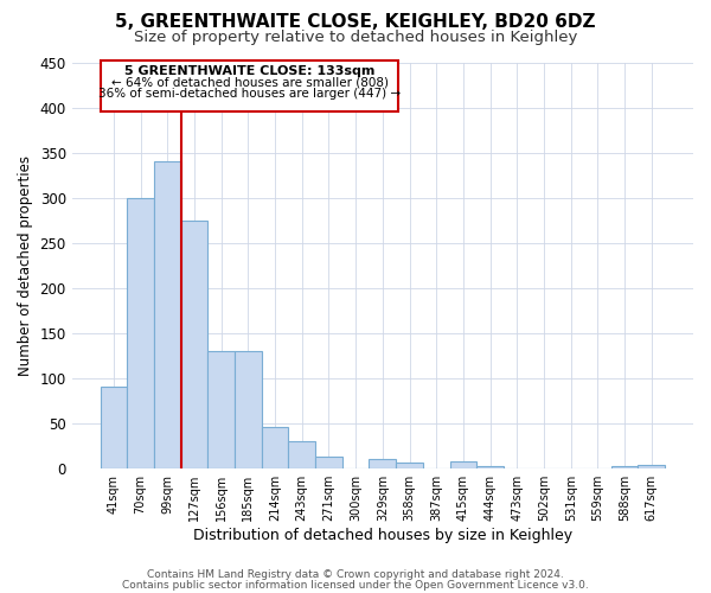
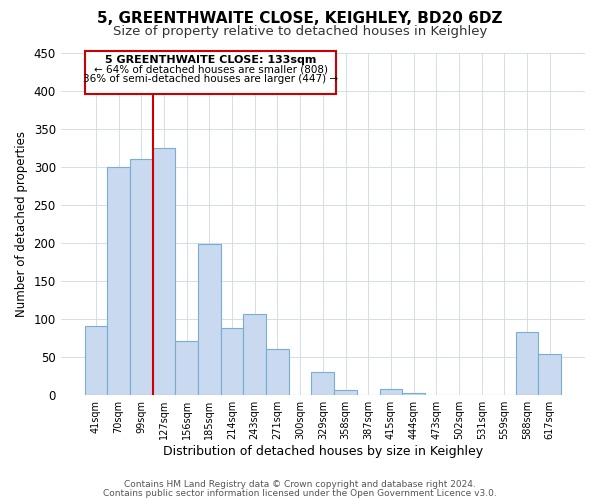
99sqm: 340 -> 310
127sqm: 275 -> 324
156sqm: 130 -> 70
185sqm: 130 -> 198
214sqm: 46 -> 88
243sqm: 30 -> 106
271sqm: 13 -> 60
329sqm: 10 -> 30
588sqm: 2 -> 82
617sqm: 3 -> 54
